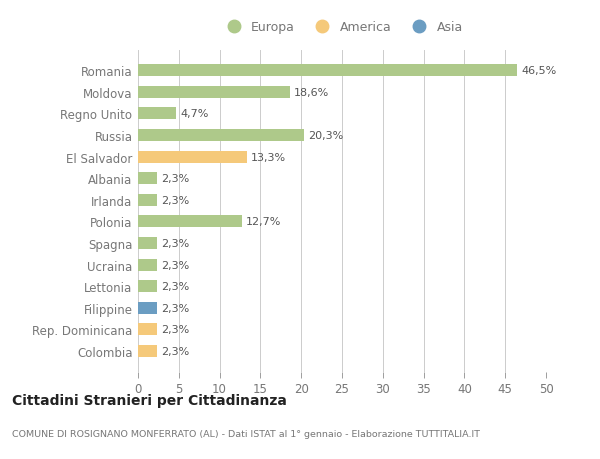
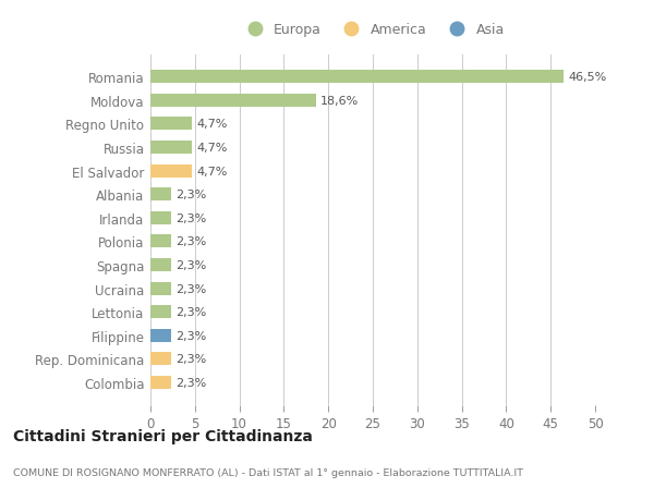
Russia: 20,3% -> 4,7%
El Salvador: 13,3% -> 4,7%
Polonia: 12,7% -> 2,3%
